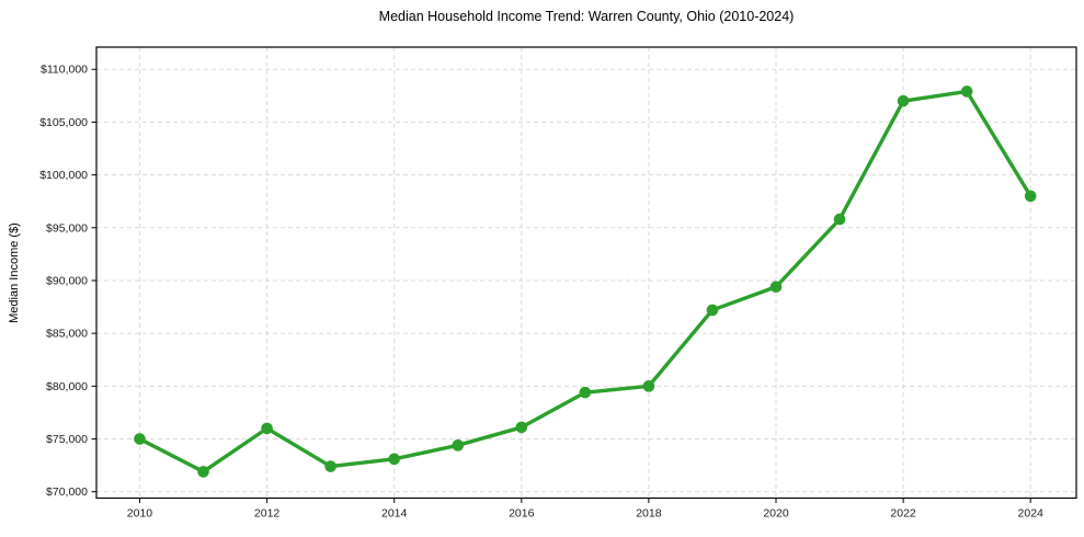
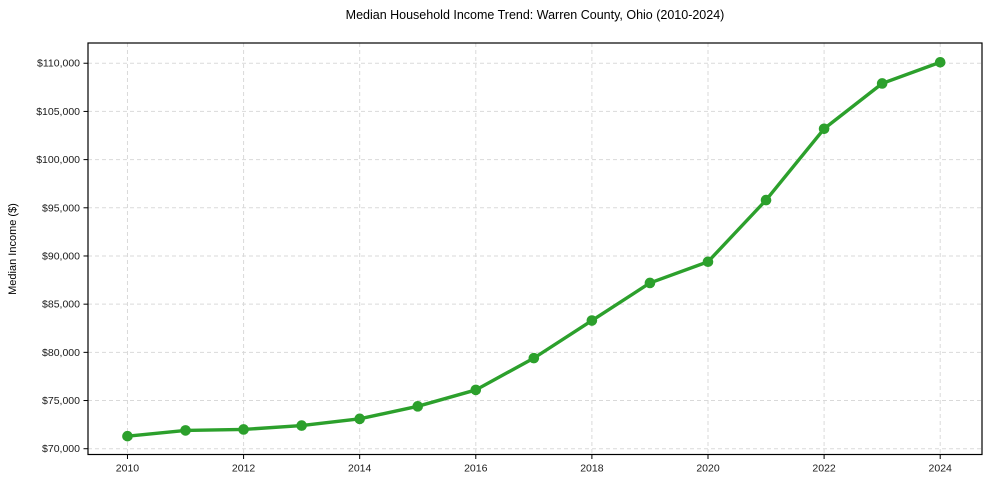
2010: $75000 -> $71000
2012: $76000 -> $72000
2018: $80000 -> $83000
2022: $107000 -> $103000
2024: $98000 -> $110000
